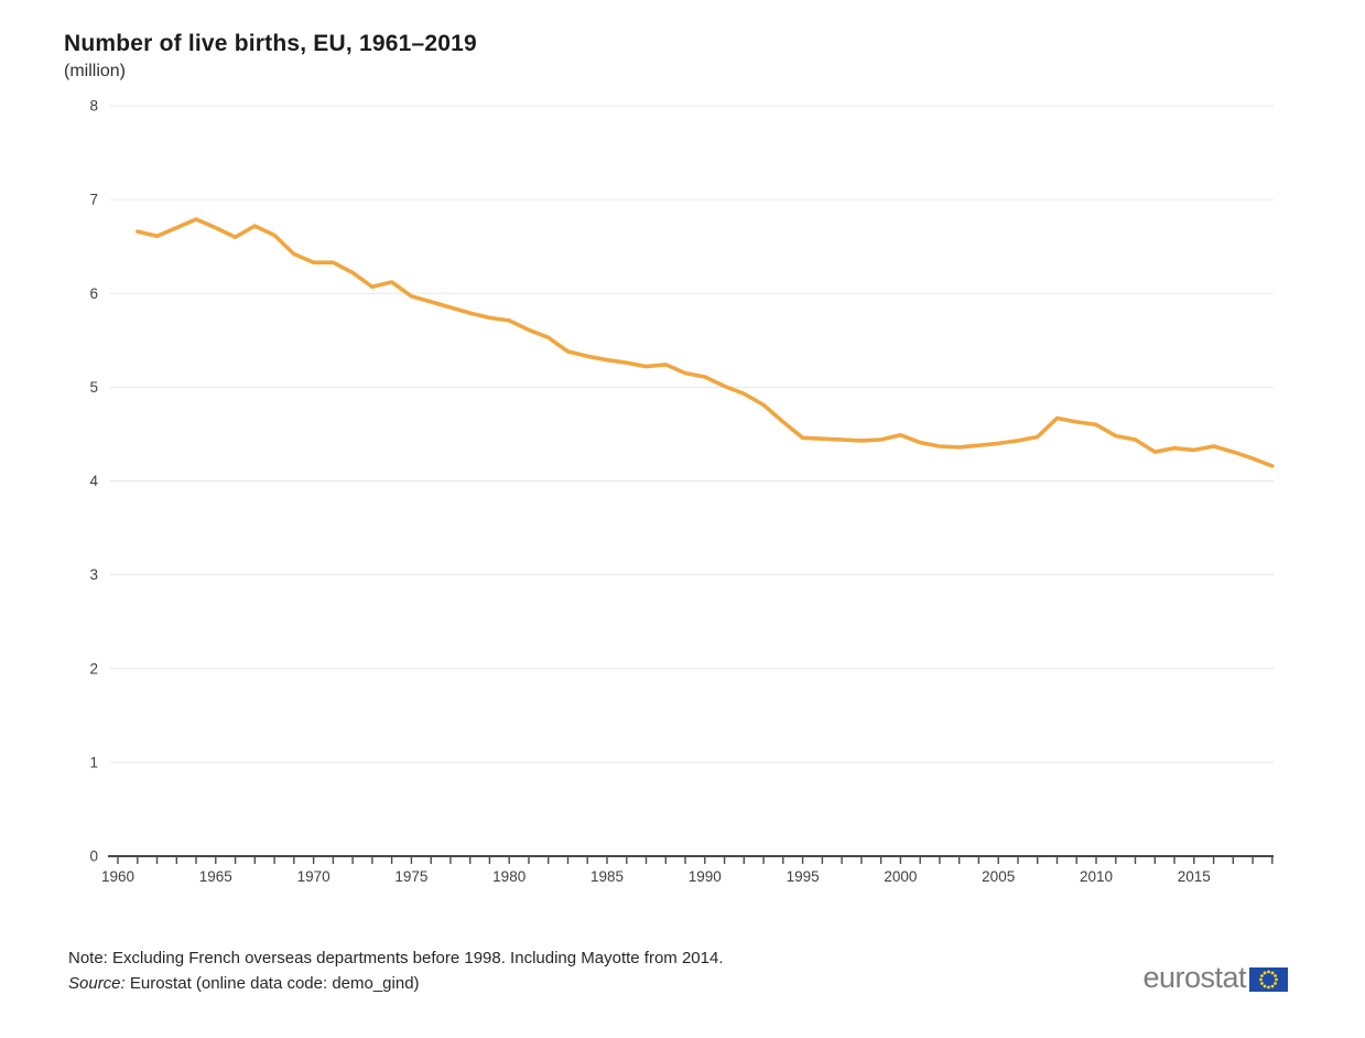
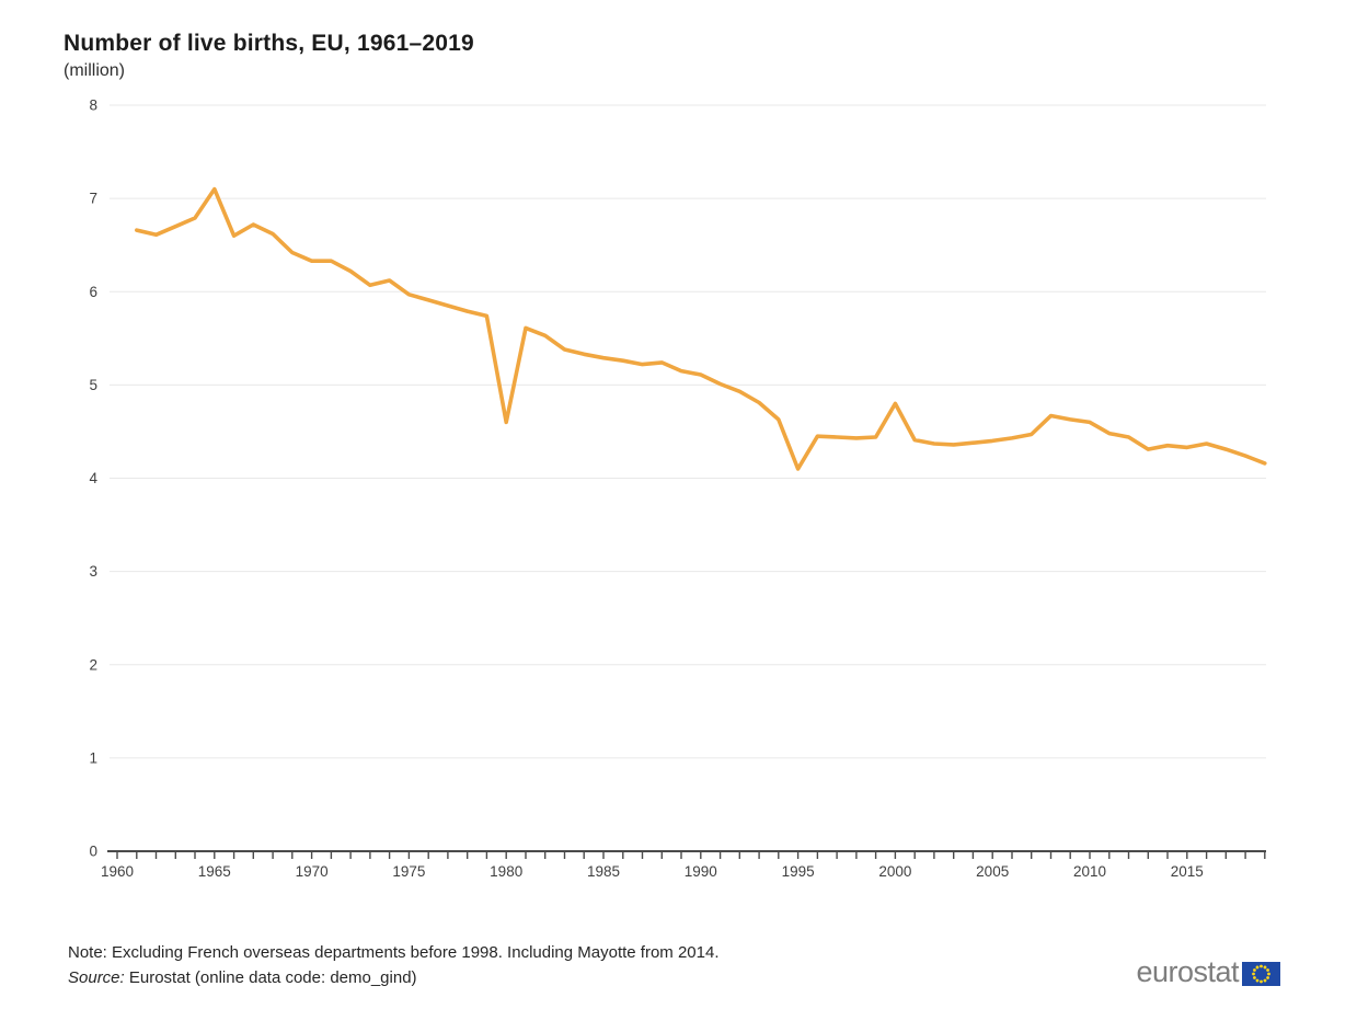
1965: 6.7 -> 7.1
1980: 5.7 -> 4.6
1995: 4.5 -> 4.1
2000: 4.5 -> 4.8
